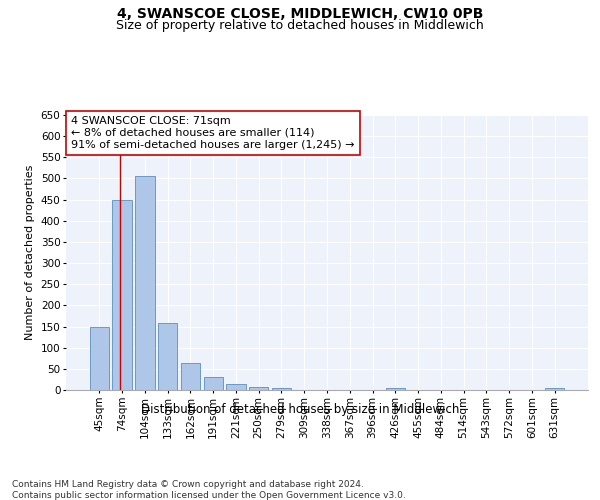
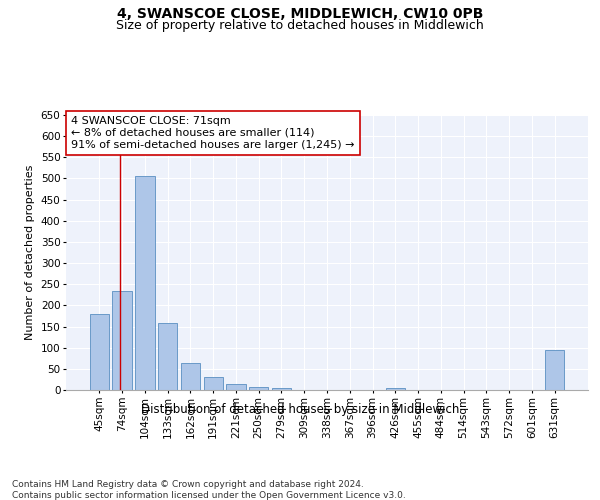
45sqm: 148 -> 180
74sqm: 450 -> 235
631sqm: 5 -> 95
